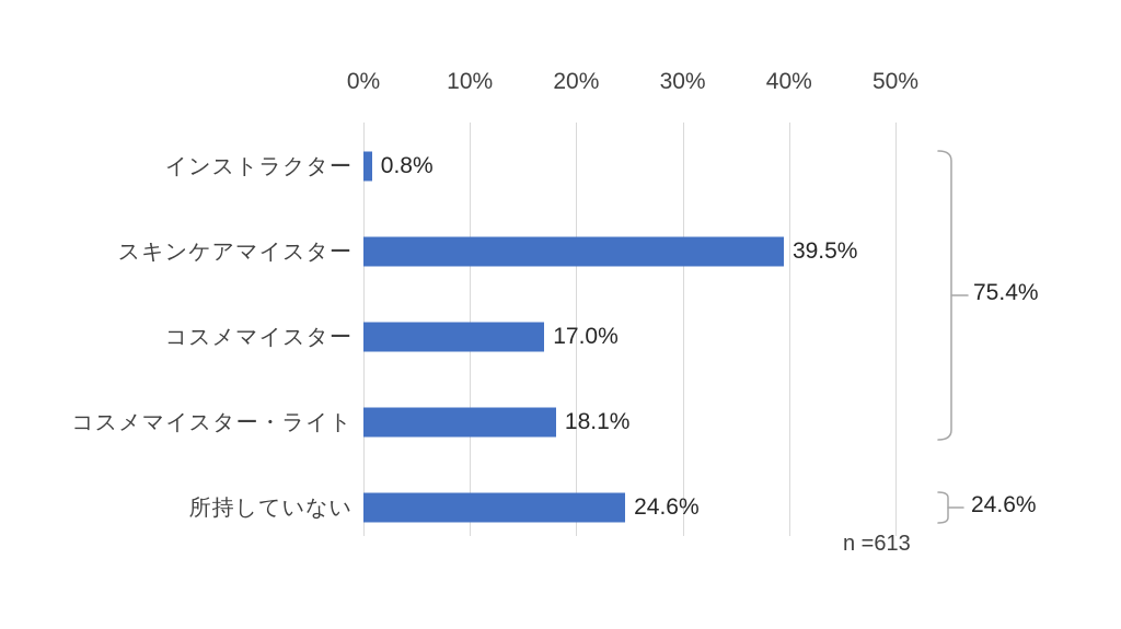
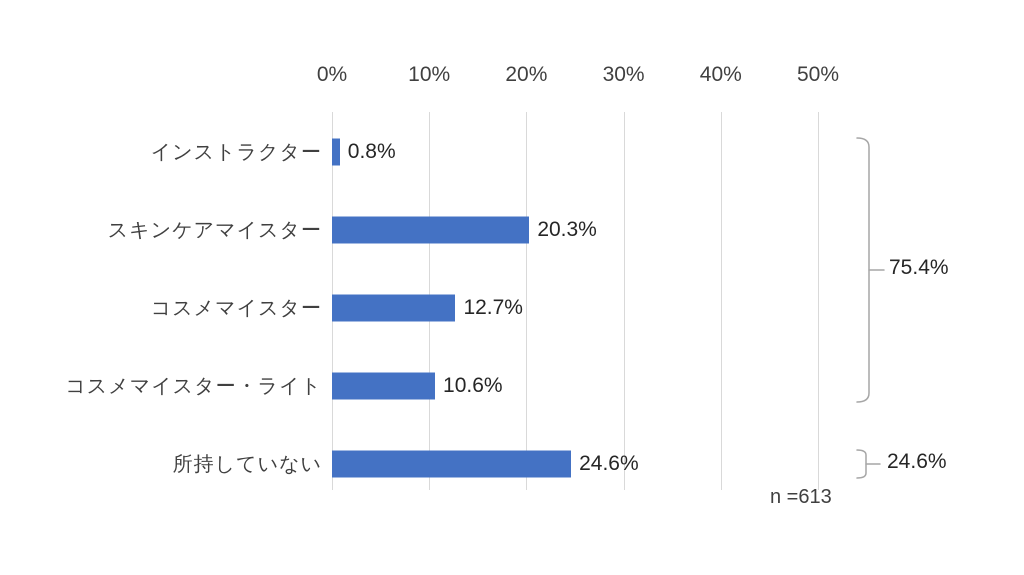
スキンケアマイスター: 39.5% -> 20.3%
コスメマイスター: 17.0% -> 12.7%
コスメマイスター・ライト: 18.1% -> 10.6%
